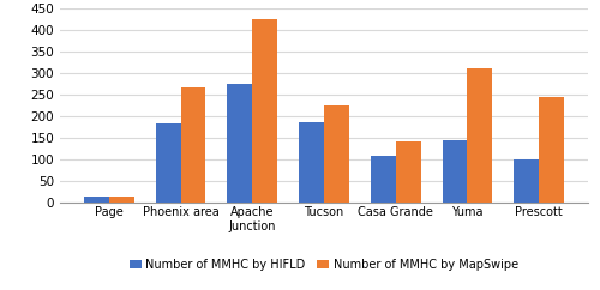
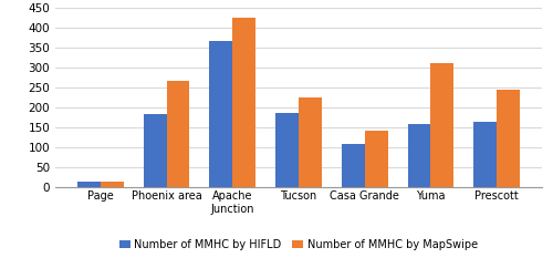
Number of MMHC by HIFLD/Apache Junction: 275 -> 368
Number of MMHC by HIFLD/Yuma: 145 -> 160
Number of MMHC by HIFLD/Prescott: 100 -> 165
